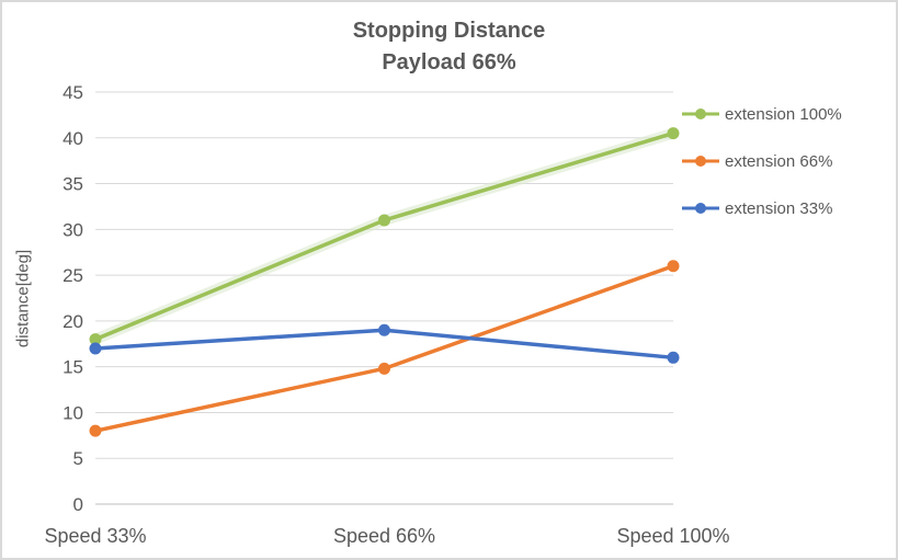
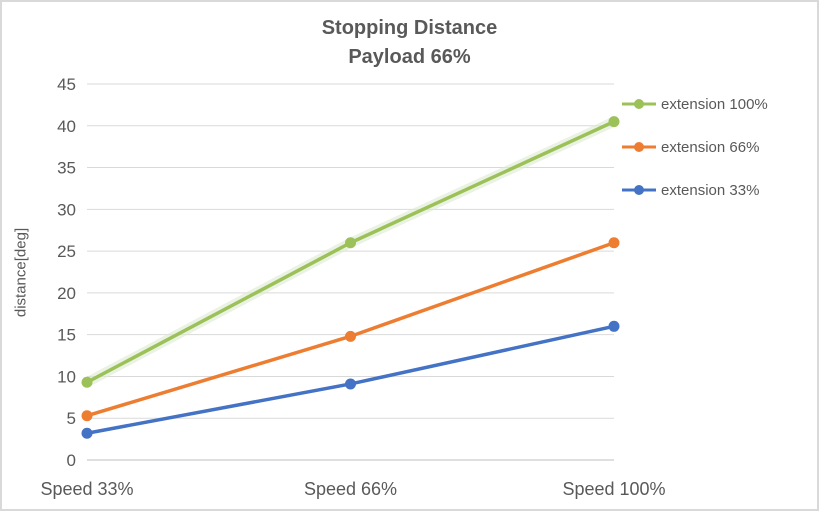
extension 100%/Speed 33%: 18 -> 9
extension 66%/Speed 33%: 8 -> 5
extension 33%/Speed 33%: 17 -> 3
extension 100%/Speed 66%: 31 -> 26
extension 33%/Speed 66%: 19 -> 9
